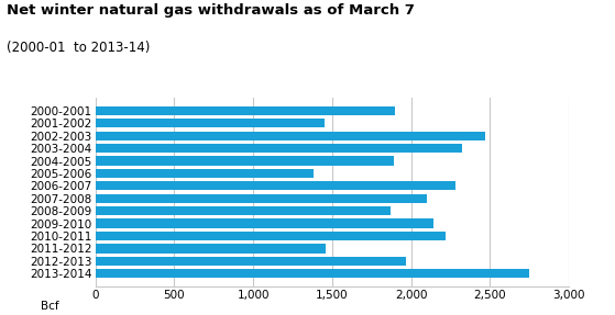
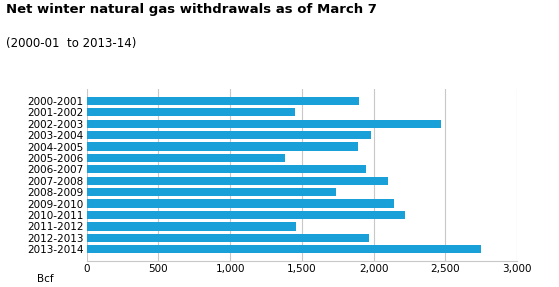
2003-2004: 2,320 -> 1,980
2006-2007: 2,280 -> 1,950
2008-2009: 1,870 -> 1,740
